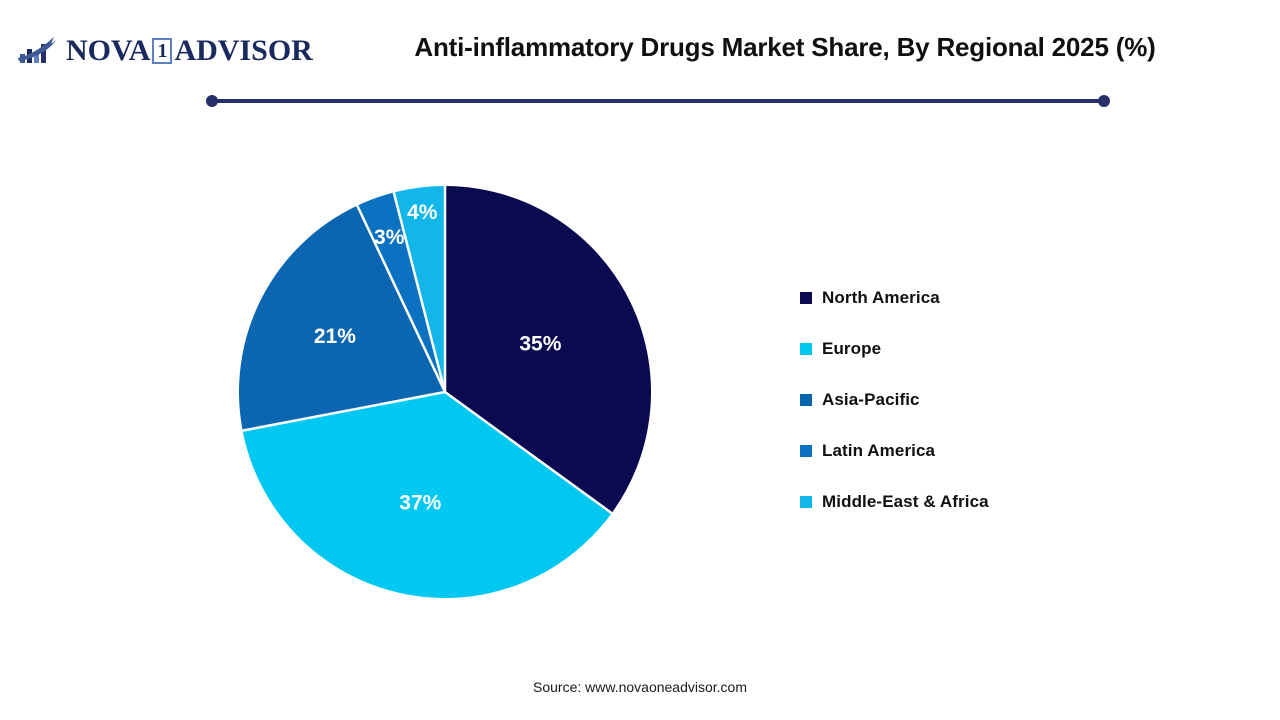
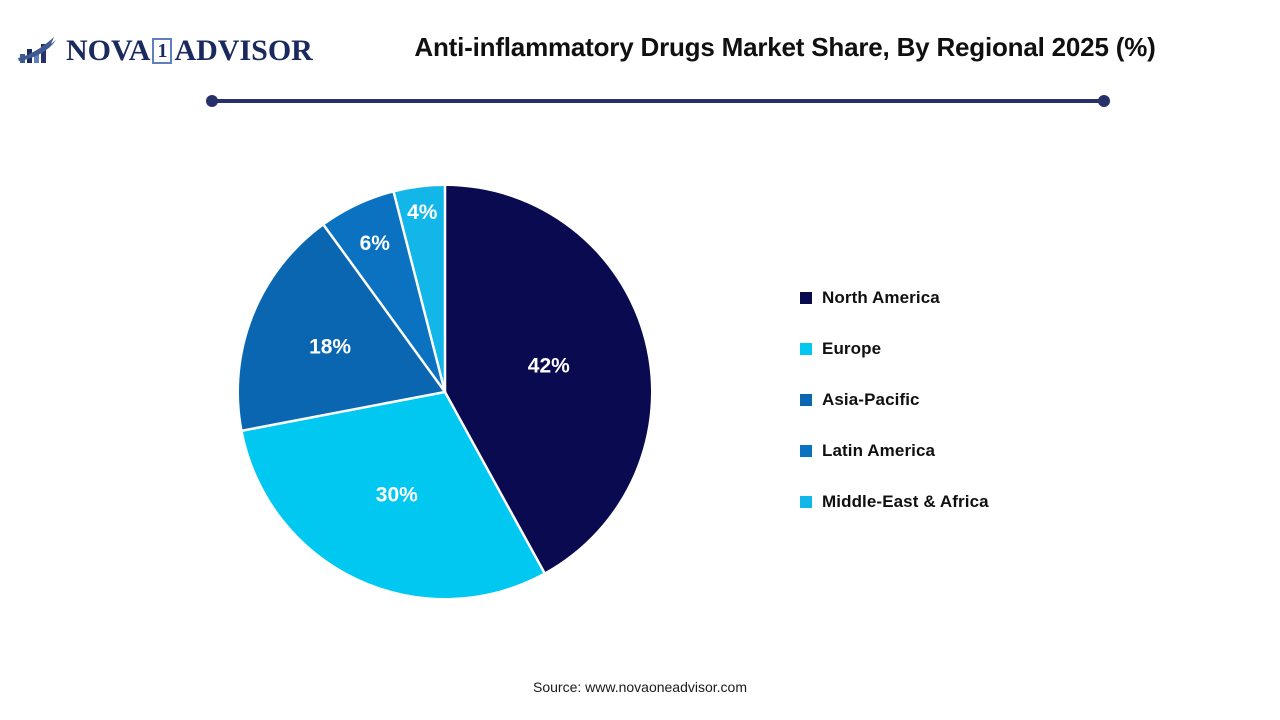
North America: 35% -> 42%
Europe: 37% -> 30%
Asia-Pacific: 21% -> 18%
Latin America: 3% -> 6%
